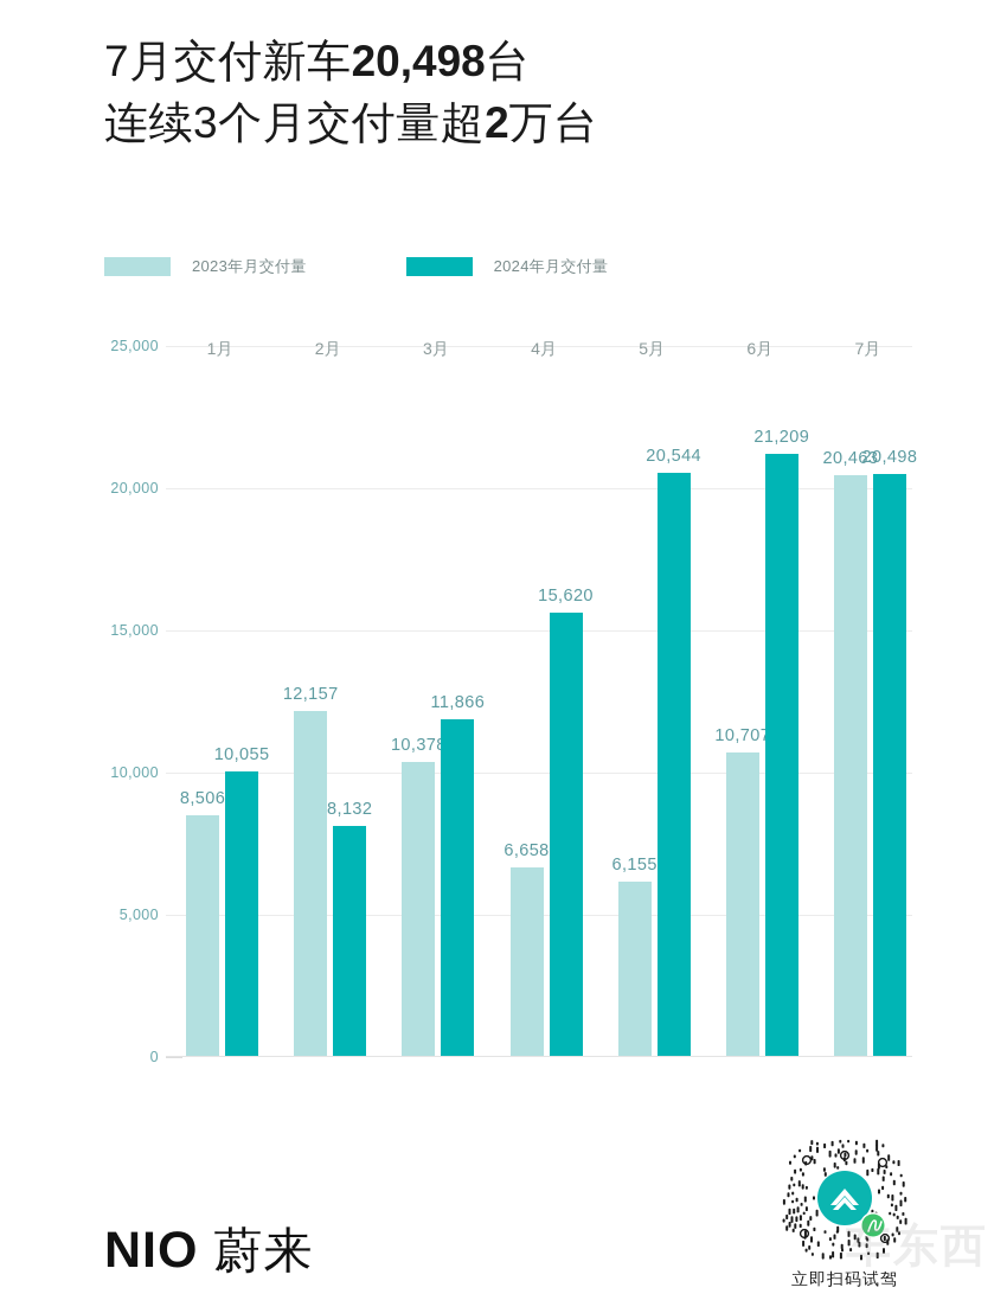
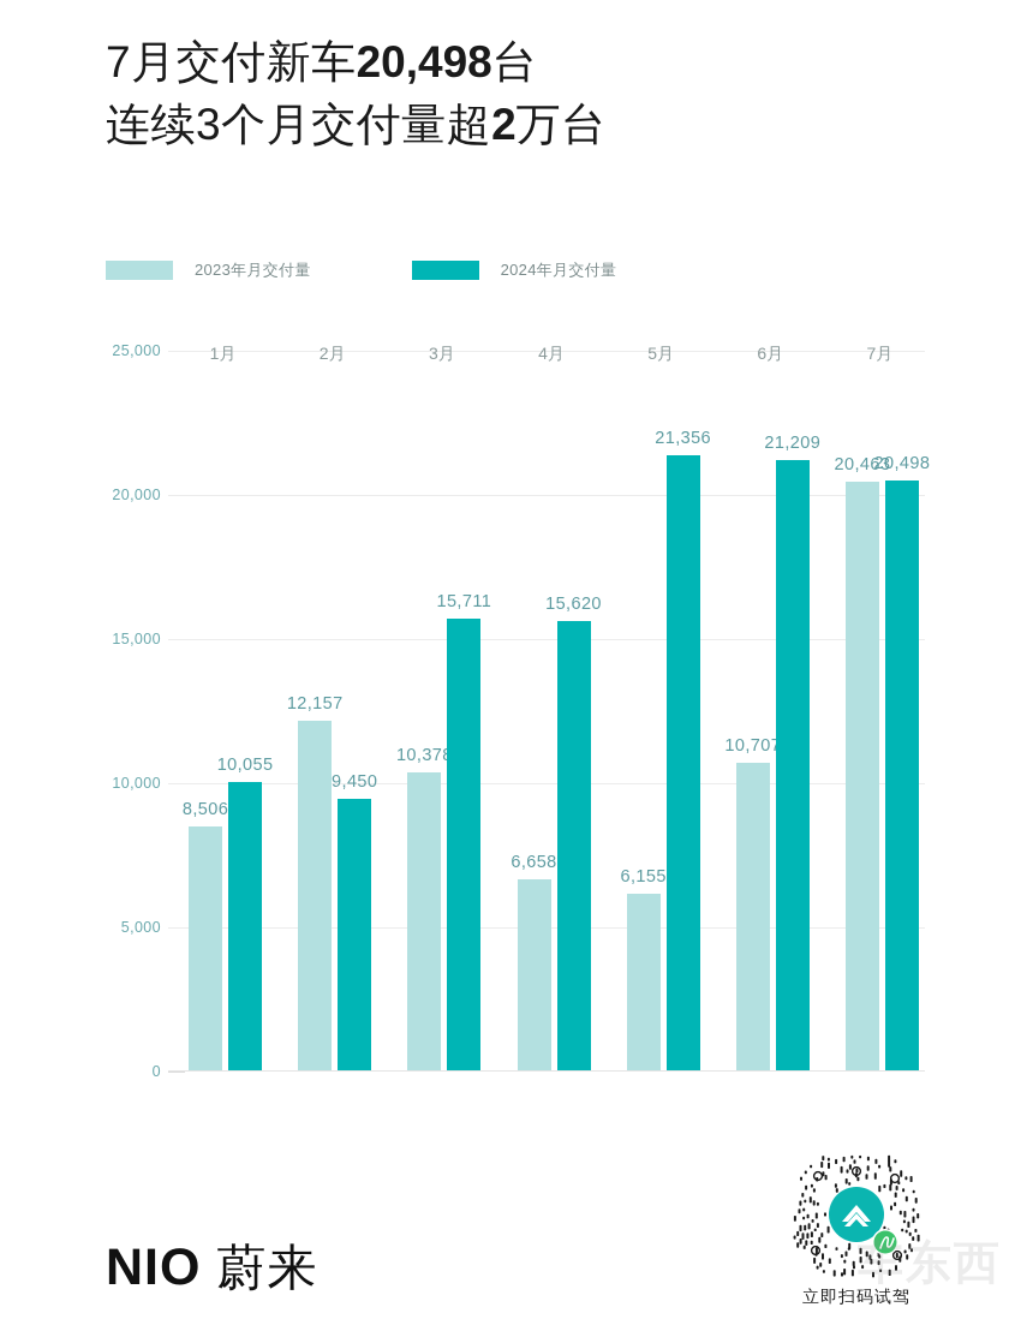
2024年月交付量/2月: 8,132 -> 9,450
2024年月交付量/3月: 11,866 -> 15,711
2024年月交付量/5月: 20,544 -> 21,356
